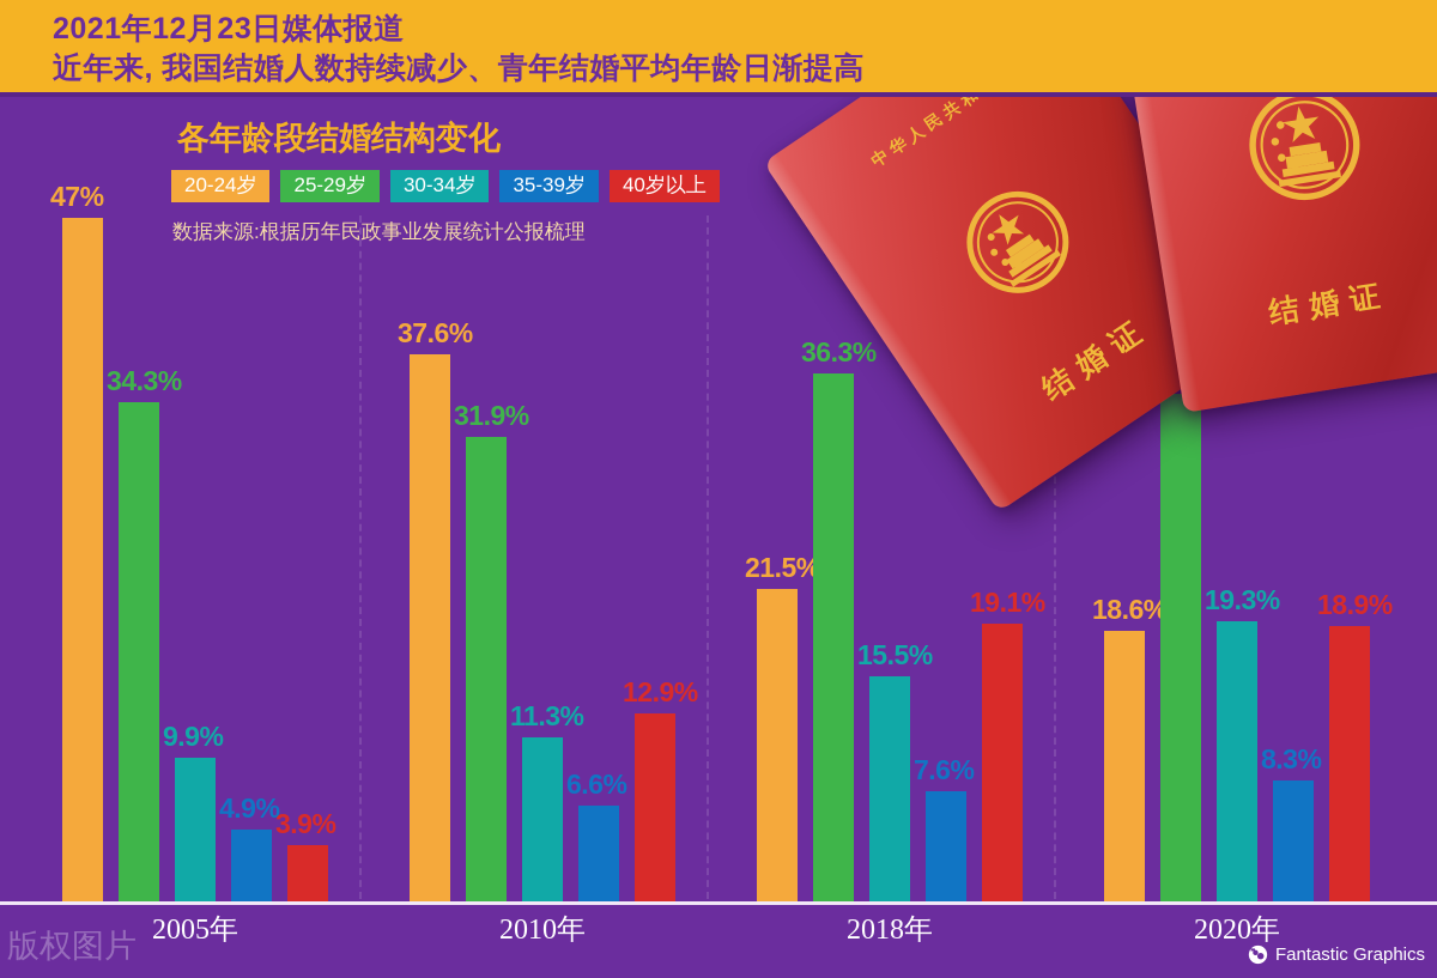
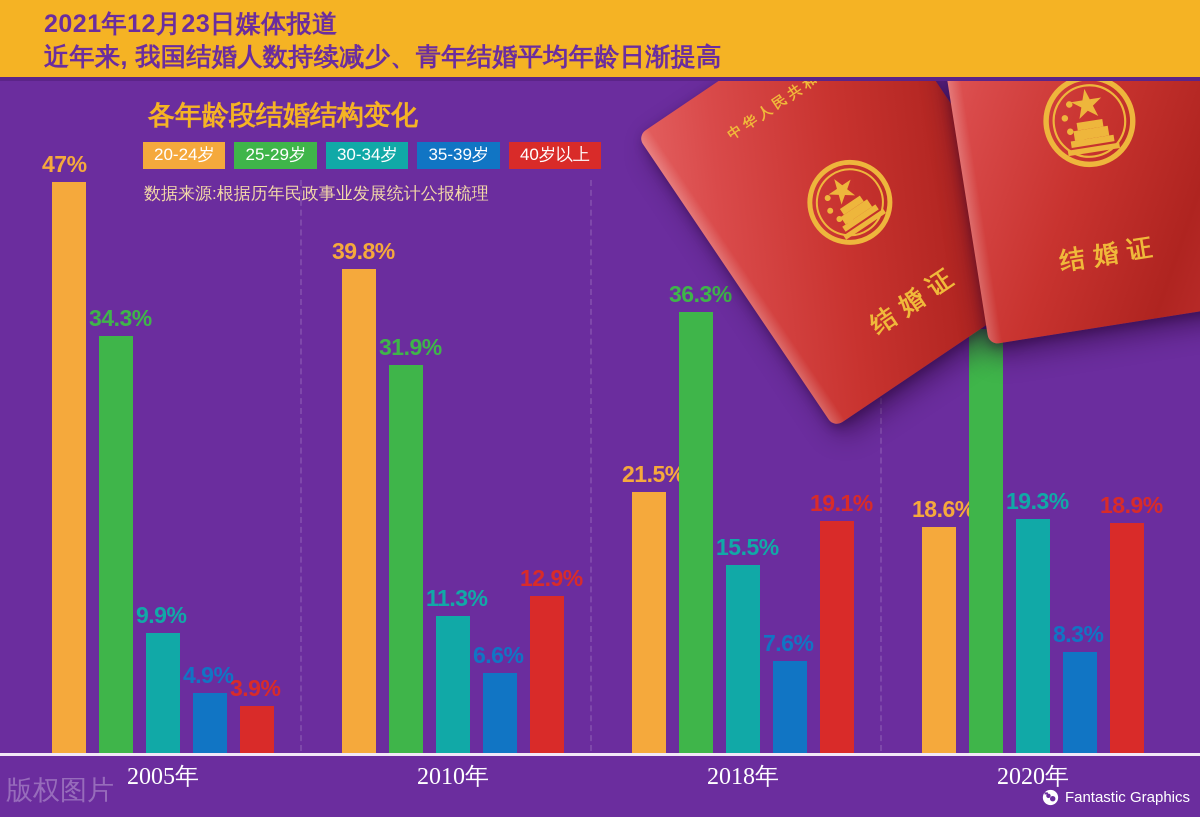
20-24岁/2010年: 37.6% -> 39.8%
